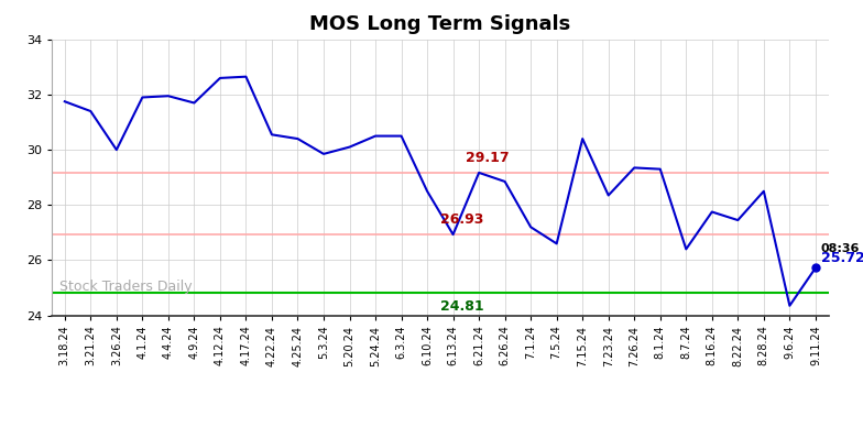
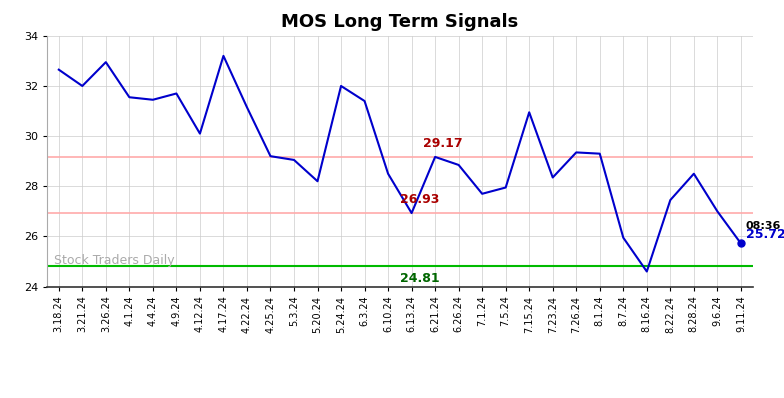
3.18.24: 31.75 -> 32.65
3.21.24: 31.40 -> 32.00
3.26.24: 30.00 -> 32.95
4.1.24: 31.90 -> 31.55
4.4.24: 31.95 -> 31.45
4.12.24: 32.60 -> 30.10
4.17.24: 32.65 -> 33.20
4.22.24: 30.55 -> 31.15
4.25.24: 30.40 -> 29.20
5.3.24: 29.85 -> 29.05
5.20.24: 30.10 -> 28.20
5.24.24: 30.50 -> 32.00
6.3.24: 30.50 -> 31.40
7.1.24: 27.20 -> 27.70
7.5.24: 26.60 -> 27.95
7.15.24: 30.40 -> 30.95
8.7.24: 26.40 -> 25.95
8.16.24: 27.75 -> 24.60
9.6.24: 24.35 -> 27.00
